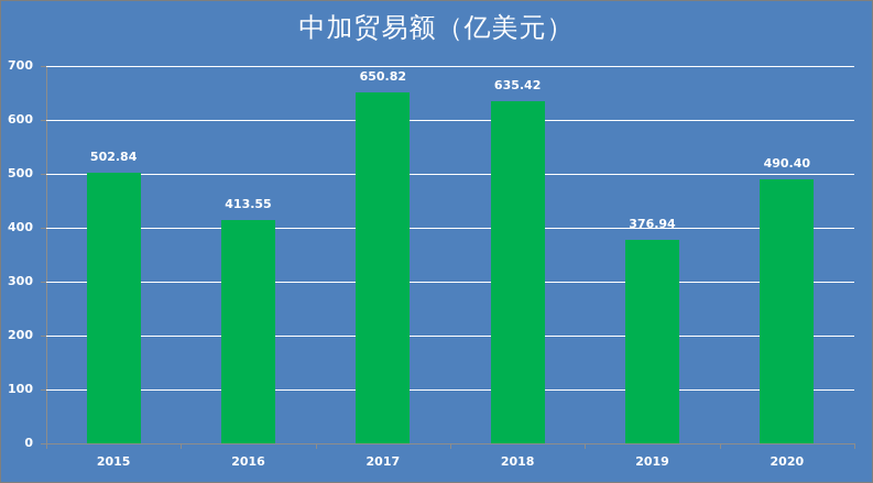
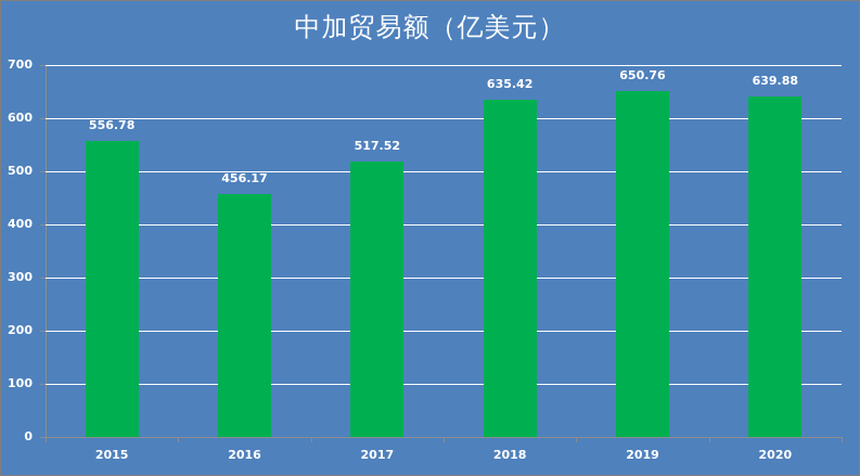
2015: 502.84 -> 556.78
2016: 413.55 -> 456.17
2017: 650.82 -> 517.52
2019: 376.94 -> 650.76
2020: 490.40 -> 639.88
